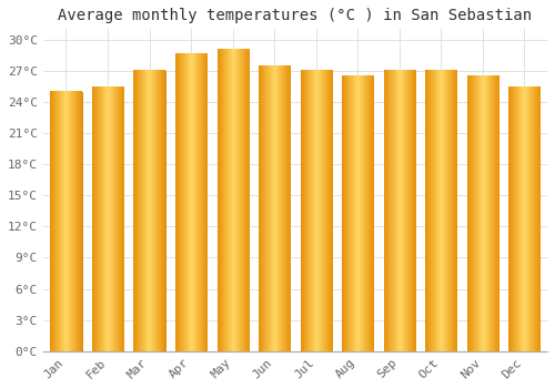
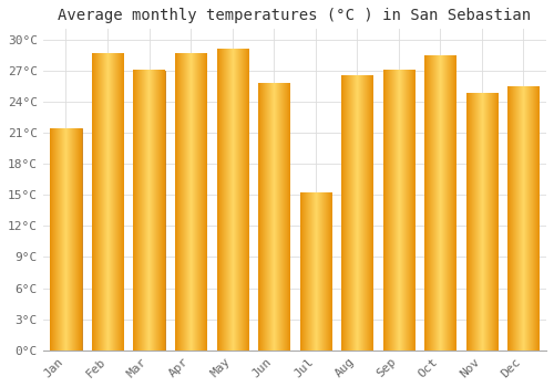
Jan: 25.0°C -> 21.4°C
Feb: 25.5°C -> 28.6°C
Jun: 27.5°C -> 25.8°C
Jul: 27.1°C -> 15.2°C
Oct: 27.0°C -> 28.4°C
Nov: 26.5°C -> 24.8°C
